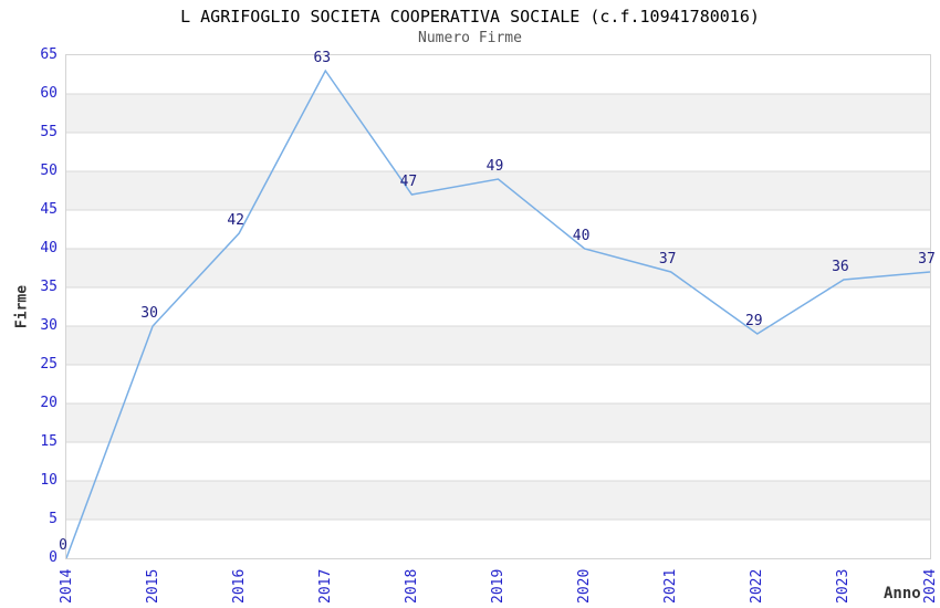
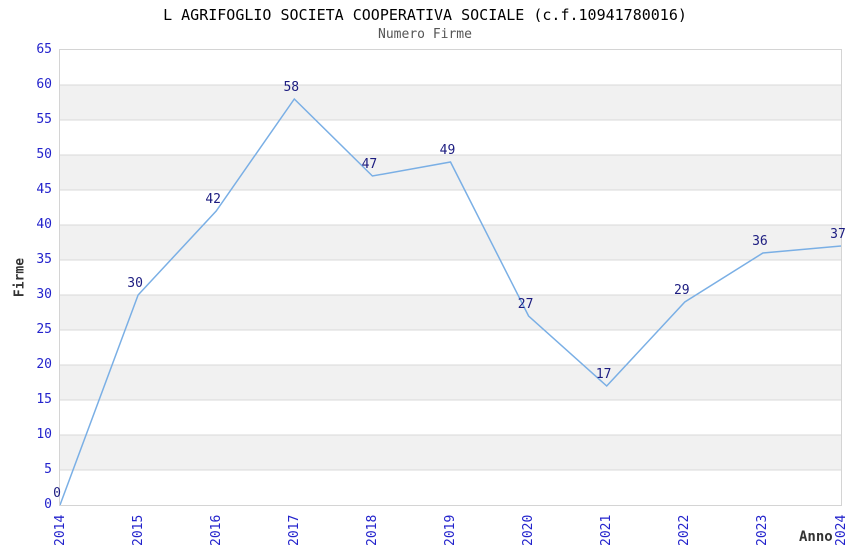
2017: 63 -> 58
2020: 40 -> 27
2021: 37 -> 17
